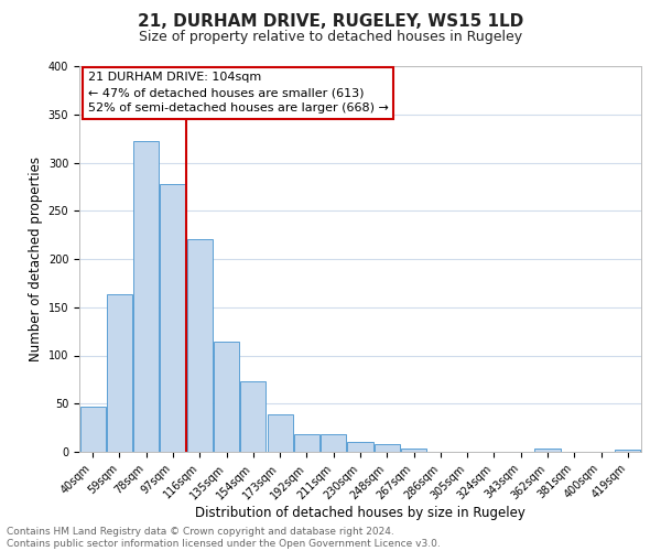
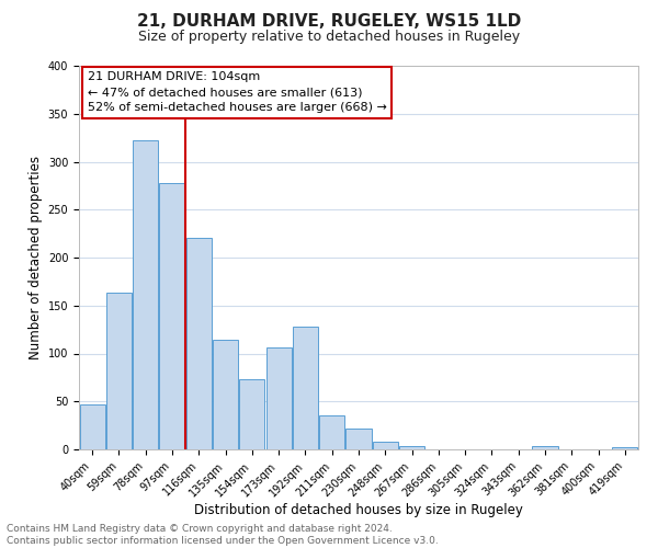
173sqm: 39 -> 106
192sqm: 18 -> 128
211sqm: 18 -> 36
230sqm: 10 -> 22
